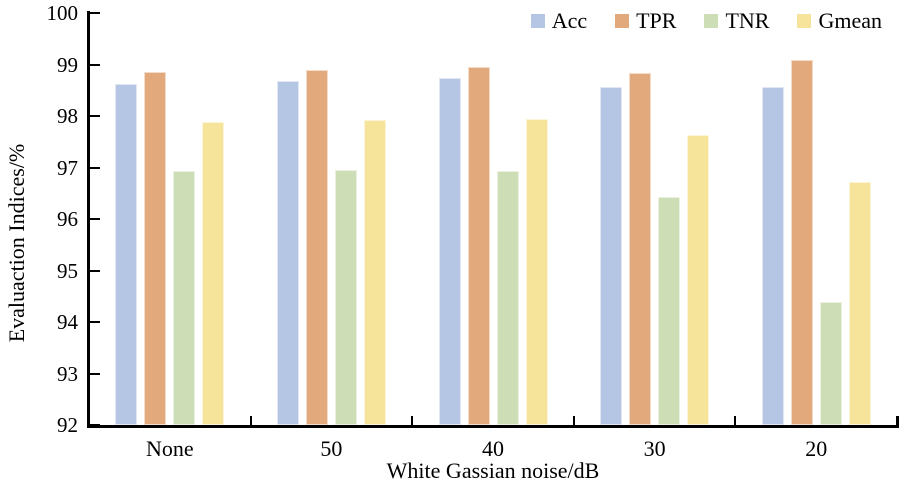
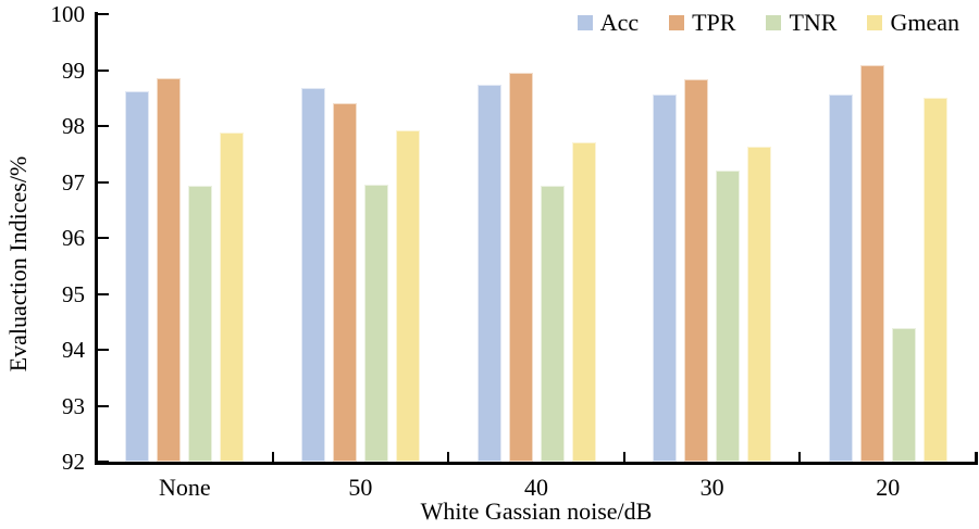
TPR/50: 98.9 -> 98.4
Gmean/40: 98.0 -> 97.7
TNR/30: 96.4 -> 97.2
Gmean/20: 96.7 -> 98.5
